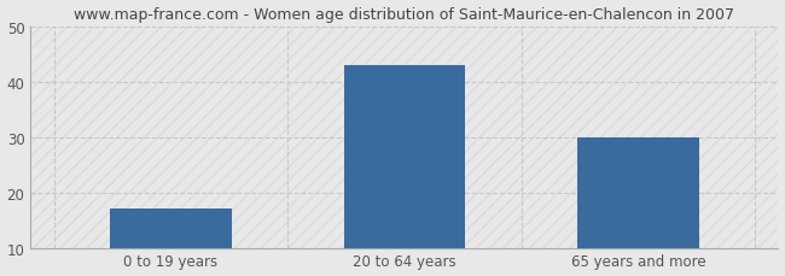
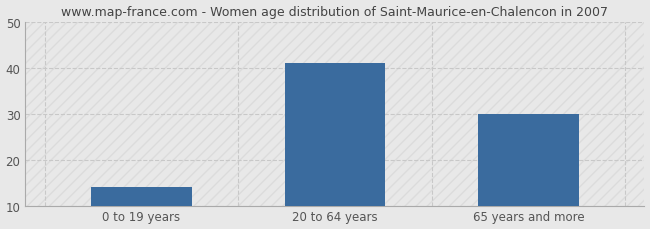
0 to 19 years: 17 -> 14
20 to 64 years: 43 -> 41
